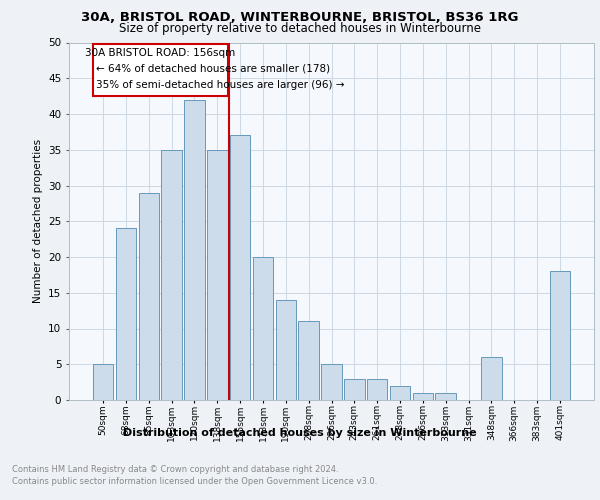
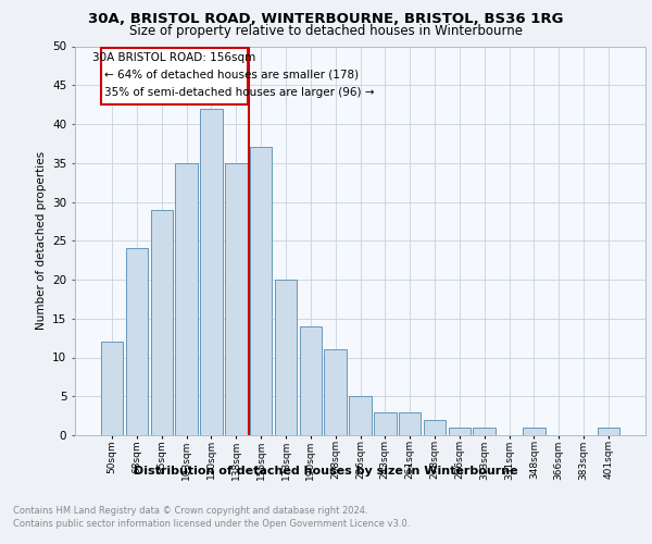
50sqm: 5 -> 12
348sqm: 6 -> 1
401sqm: 18 -> 1
